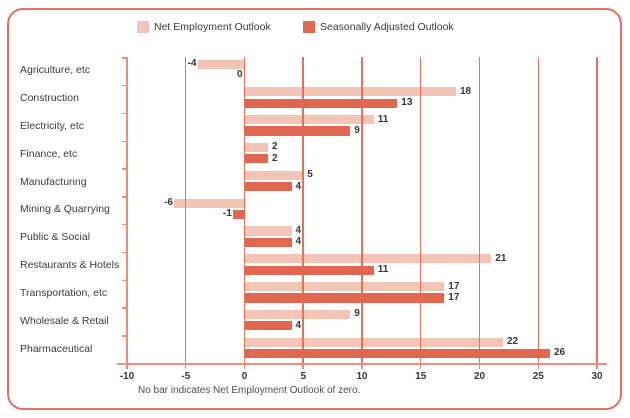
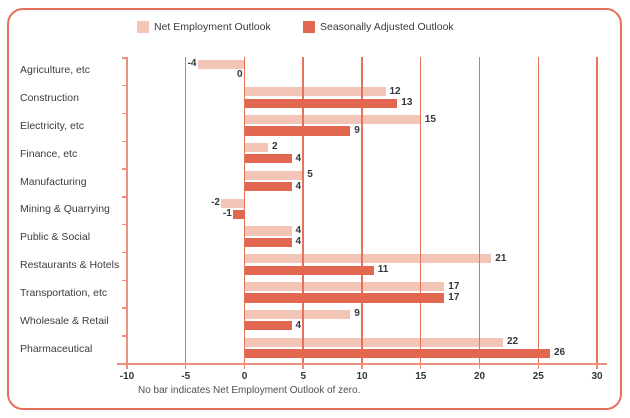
Net Employment Outlook/Construction: 18 -> 12
Net Employment Outlook/Electricity, etc: 11 -> 15
Seasonally Adjusted Outlook/Finance, etc: 2 -> 4
Net Employment Outlook/Mining & Quarrying: -6 -> -2
